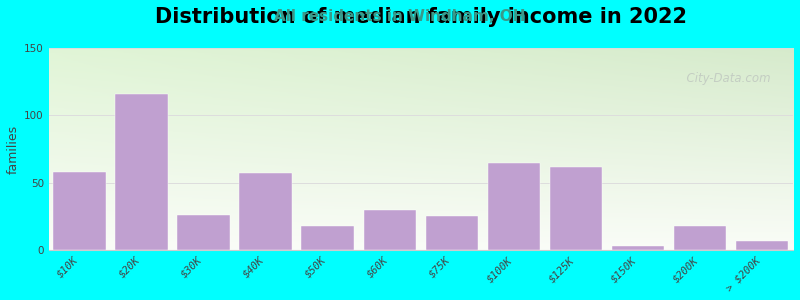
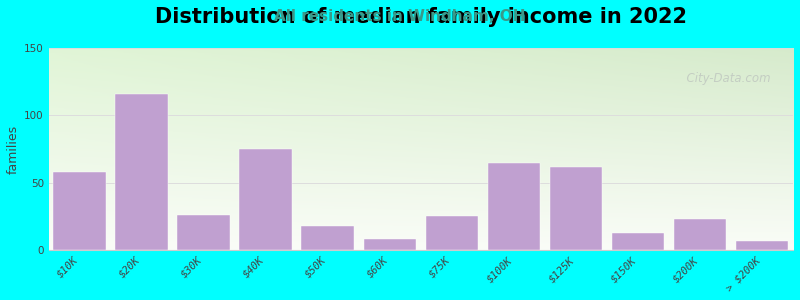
$40K: 57 -> 75
$60K: 30 -> 8
$150K: 3 -> 13
$200K: 18 -> 23
